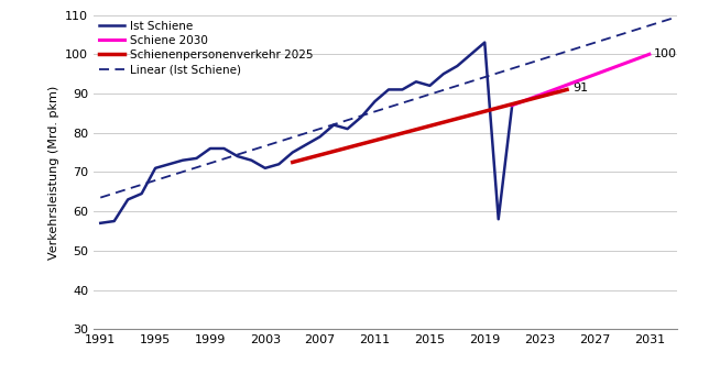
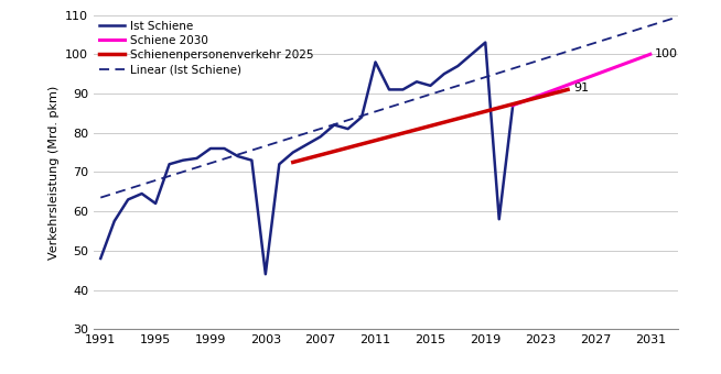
1991: 57.0 -> 48.0
1995: 71.0 -> 62.0
2003: 71.0 -> 44.0
2011: 88.0 -> 98.0
